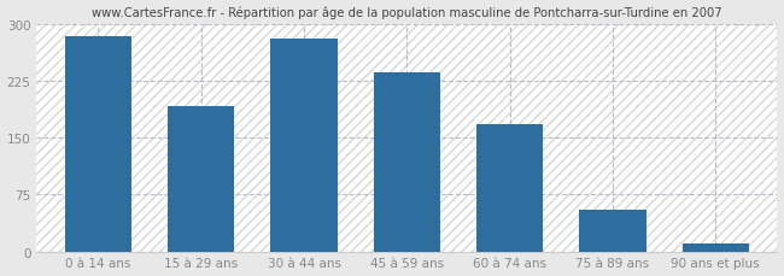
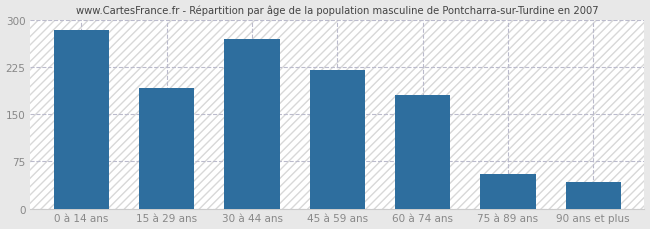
30 à 44 ans: 281 -> 270
45 à 59 ans: 237 -> 220
60 à 74 ans: 168 -> 180
90 ans et plus: 10 -> 42
